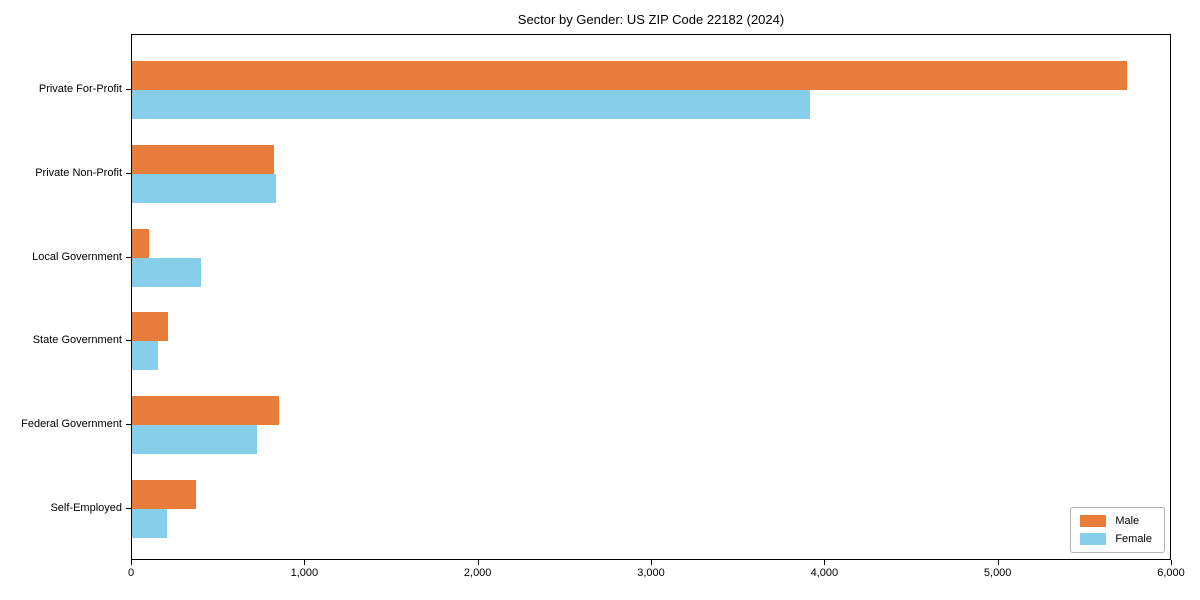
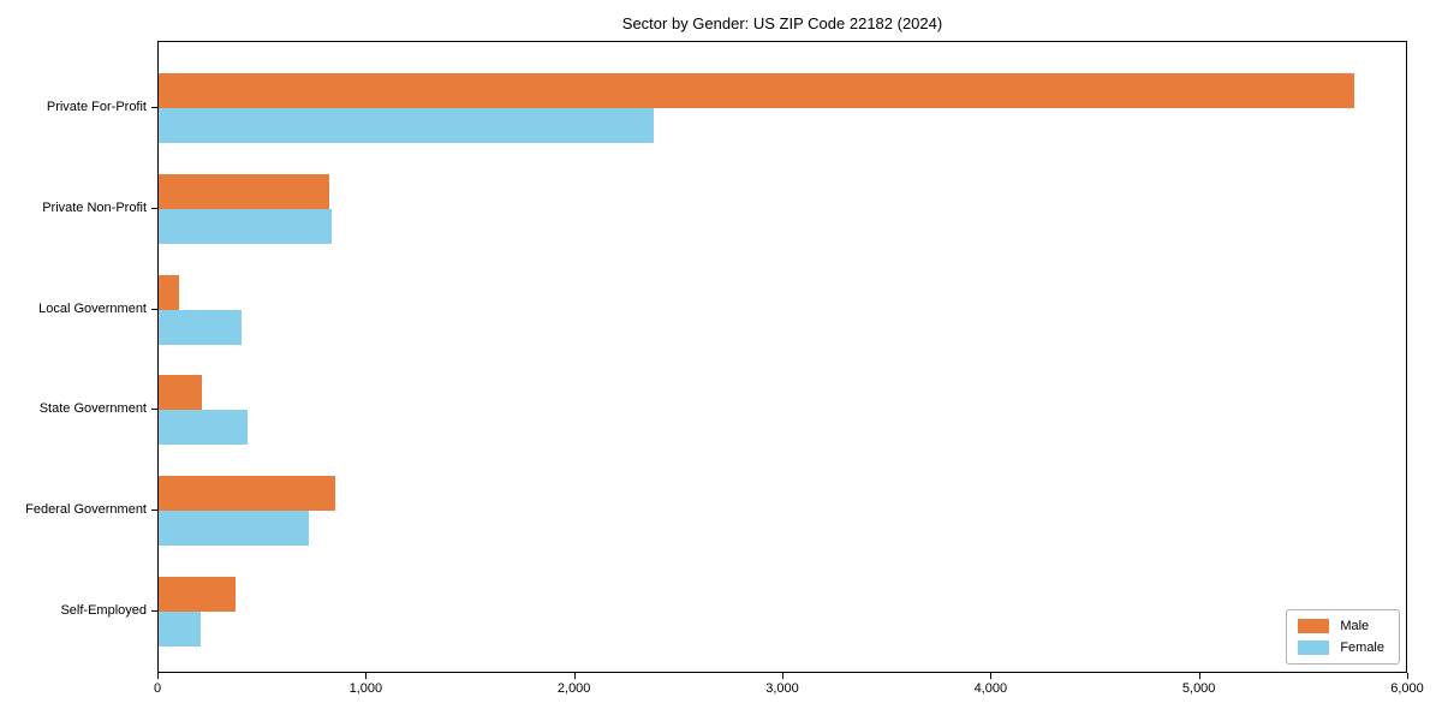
Female/Private For-Profit: 3920 -> 2380
Female/State Government: 150 -> 430
